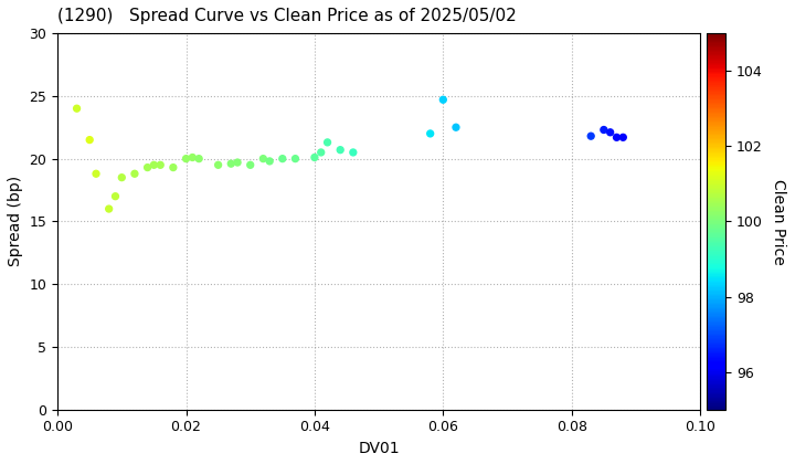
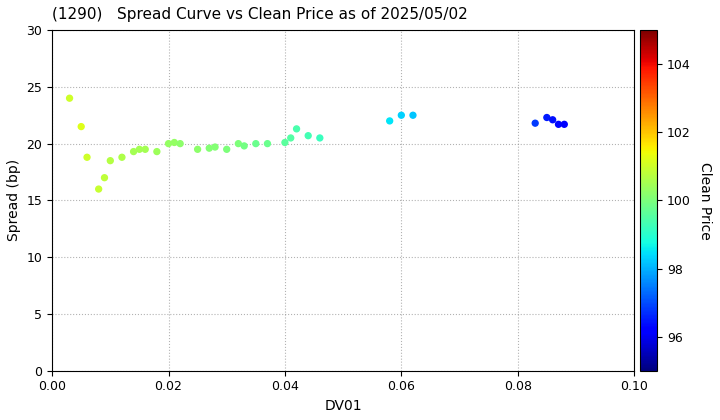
0.06: 24.7 -> 22.5
